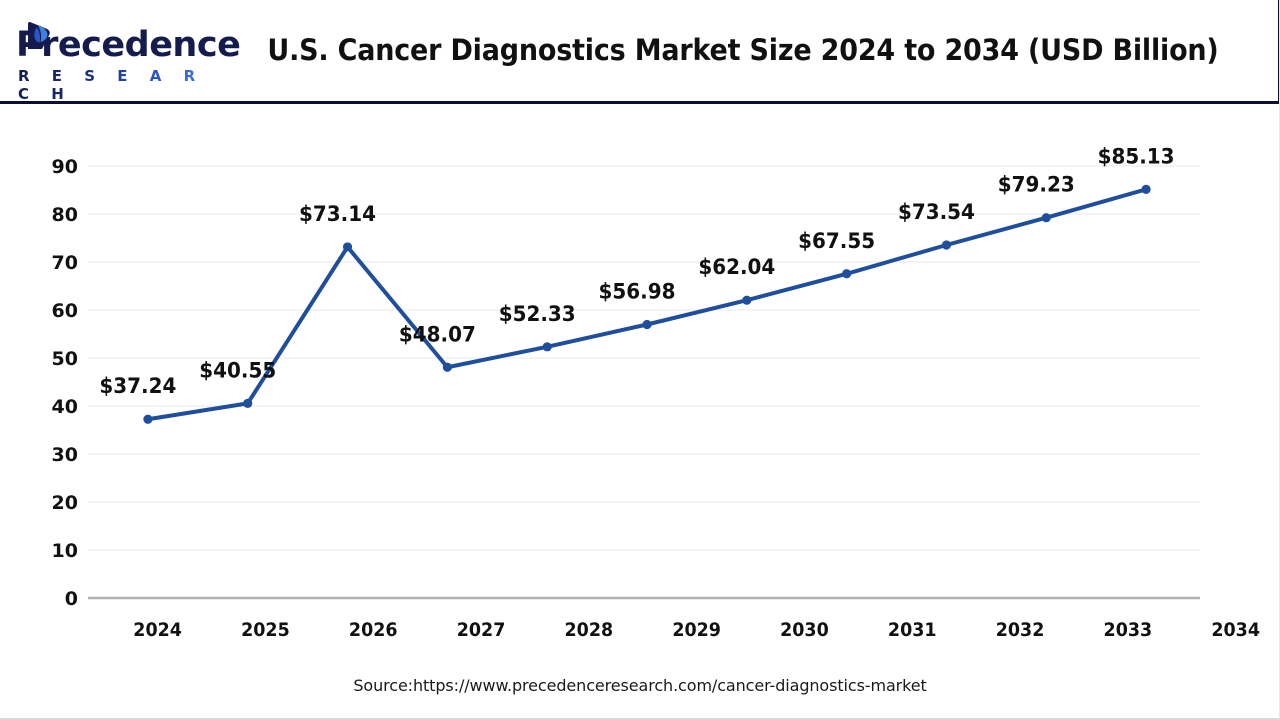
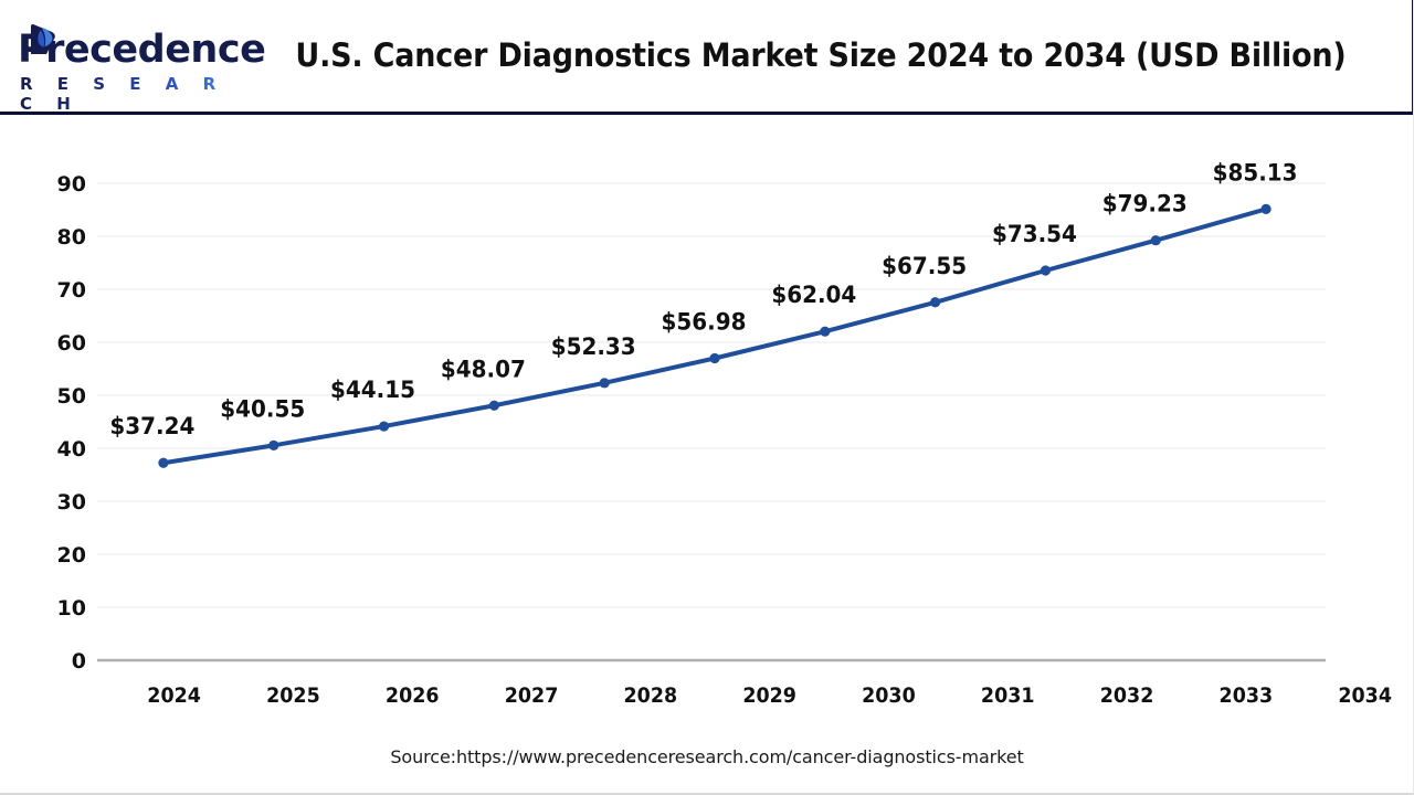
2026: $73.14 -> $44.15
